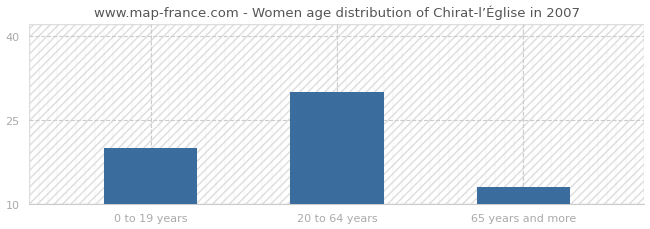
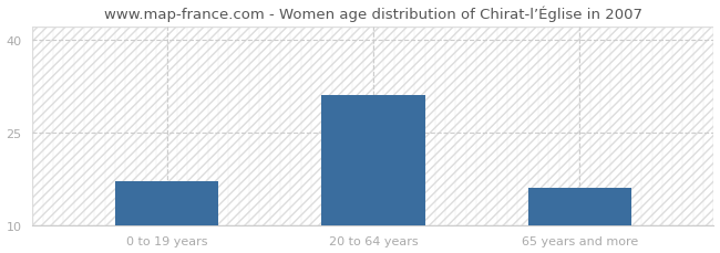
0 to 19 years: 20 -> 17
20 to 64 years: 30 -> 31
65 years and more: 13 -> 16
